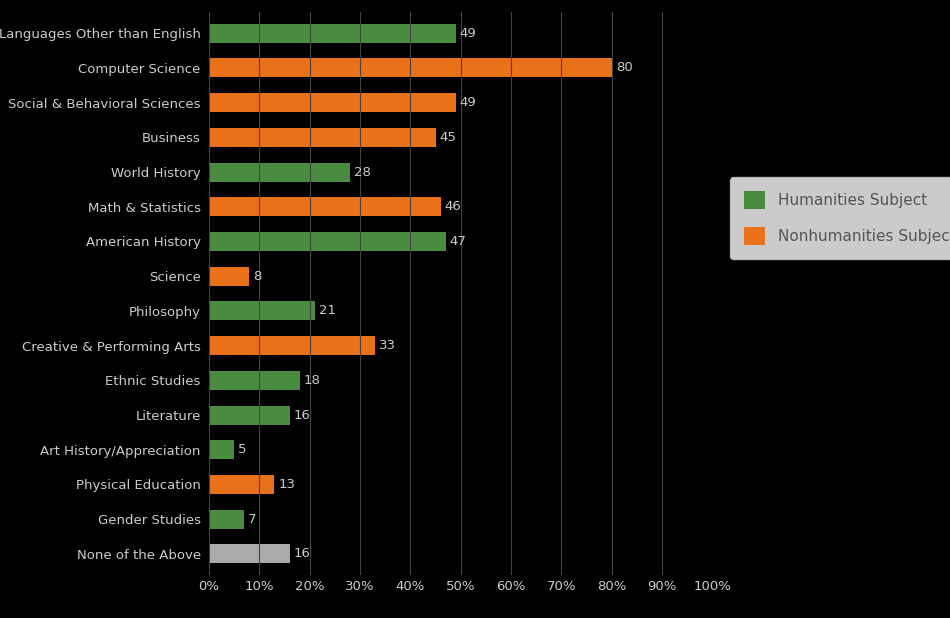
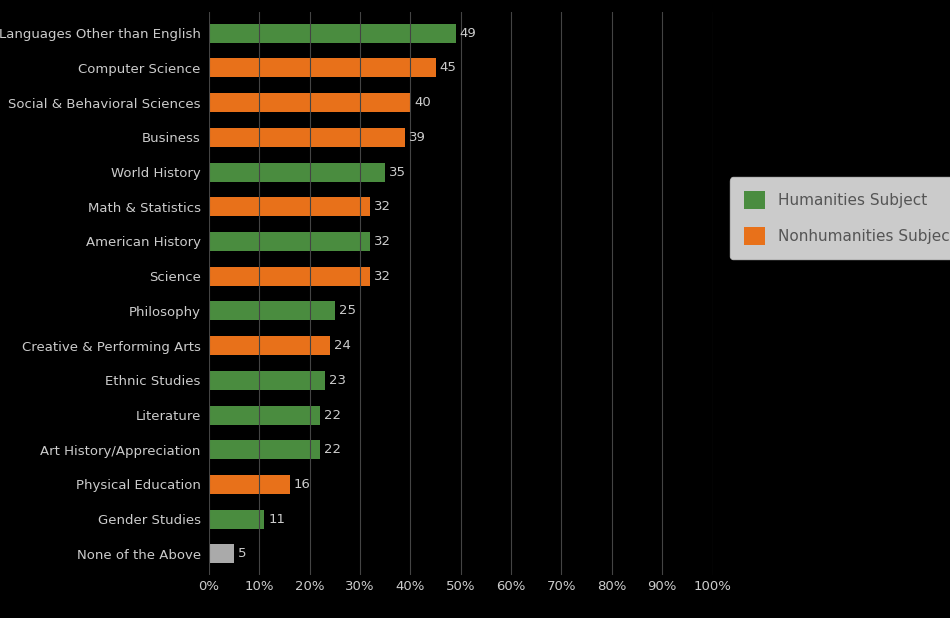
Computer Science: 80 -> 45
Social & Behavioral Sciences: 49 -> 40
Business: 45 -> 39
World History: 28 -> 35
Math & Statistics: 46 -> 32
American History: 47 -> 32
Science: 8 -> 32
Philosophy: 21 -> 25
Creative & Performing Arts: 33 -> 24
Ethnic Studies: 18 -> 23
Literature: 16 -> 22
Art History/Appreciation: 5 -> 22
Physical Education: 13 -> 16
Gender Studies: 7 -> 11
None of the Above: 16 -> 5
